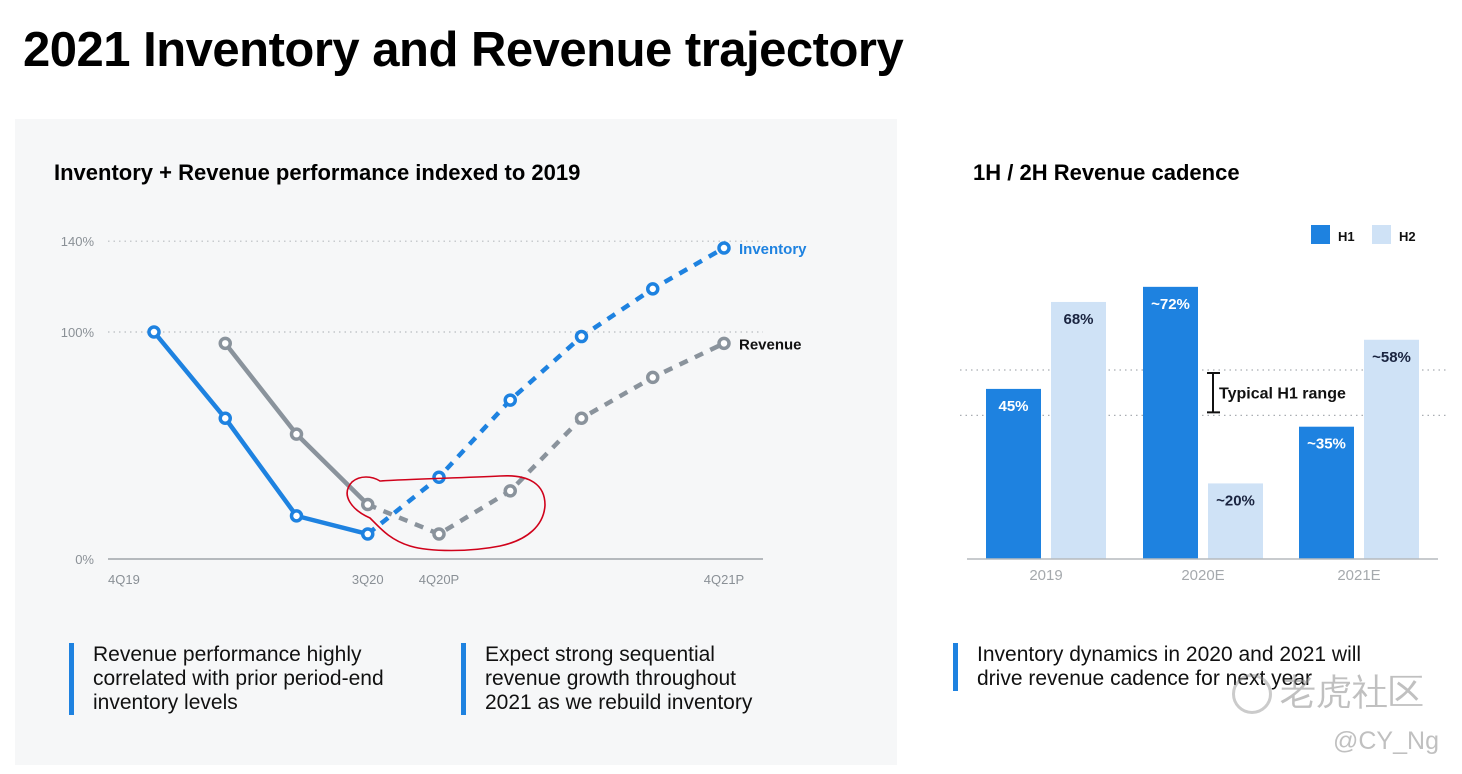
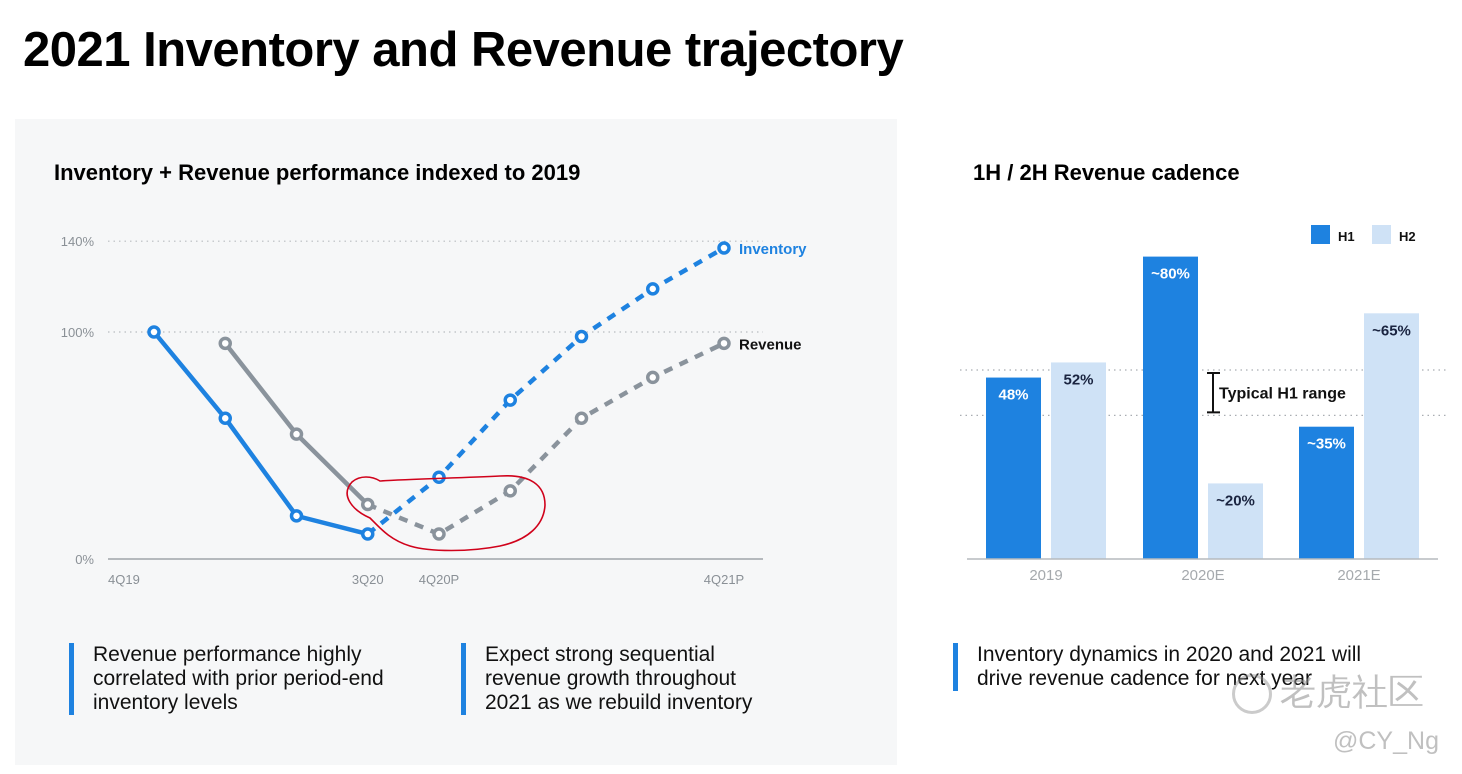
1H / 2H Revenue cadence/H1/2019: 45% -> 48%
1H / 2H Revenue cadence/H2/2019: 68% -> 52%
1H / 2H Revenue cadence/H1/2020E: 72 -> 80
1H / 2H Revenue cadence/H2/2021E: 58 -> 65
